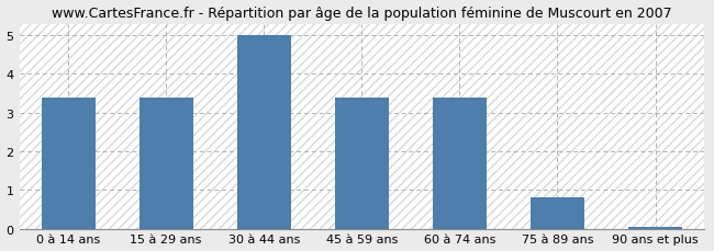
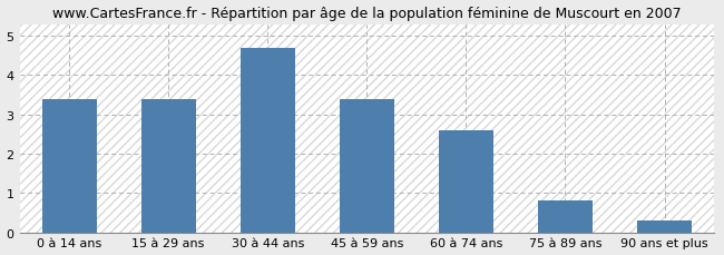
30 à 44 ans: 5.00 -> 4.70
60 à 74 ans: 3.40 -> 2.60
90 ans et plus: 0.04 -> 0.30
